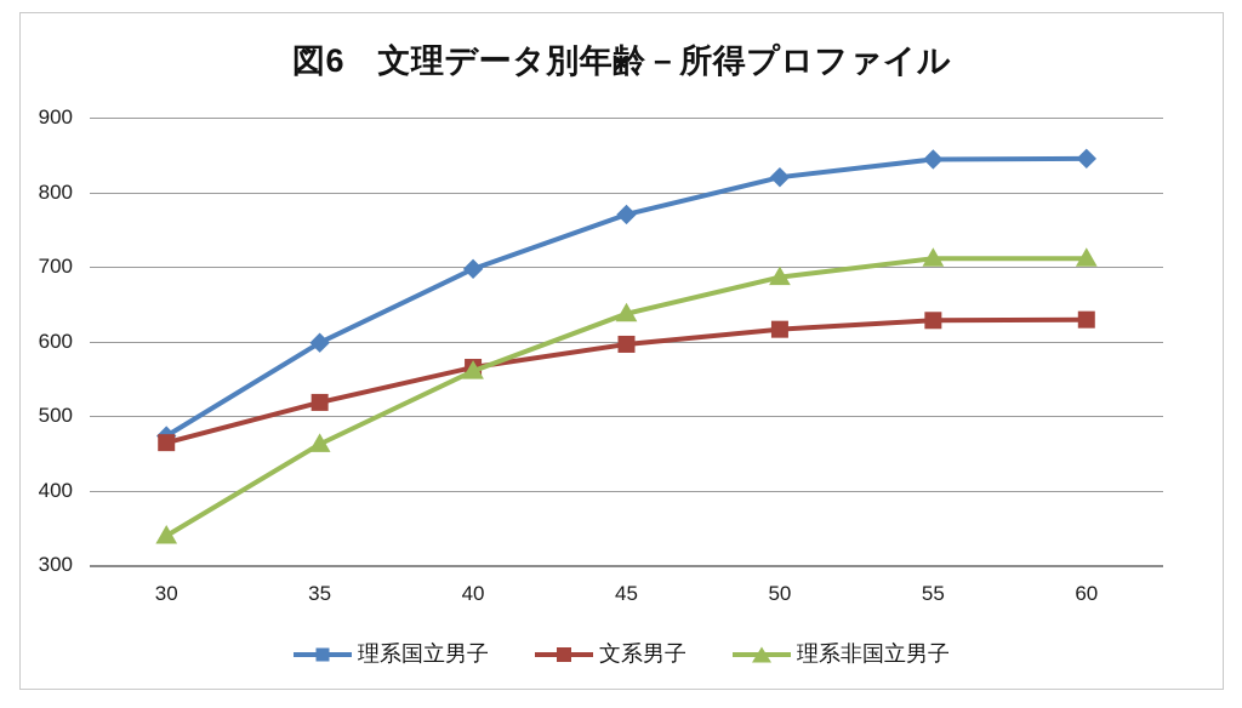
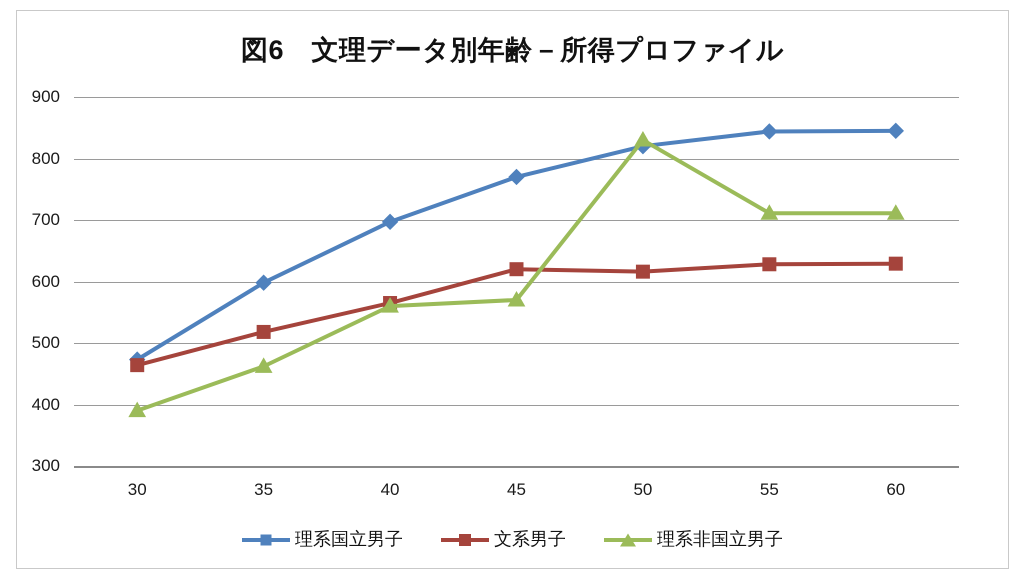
理系非国立男子/30: 340 -> 390
文系男子/45: 600 -> 620
理系非国立男子/45: 640 -> 570
理系非国立男子/50: 690 -> 830
